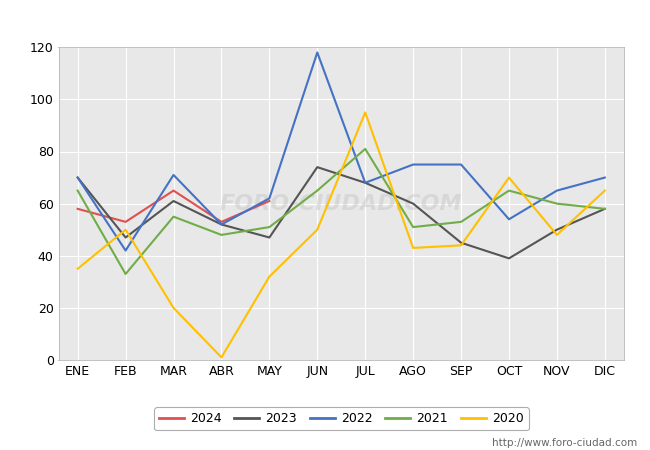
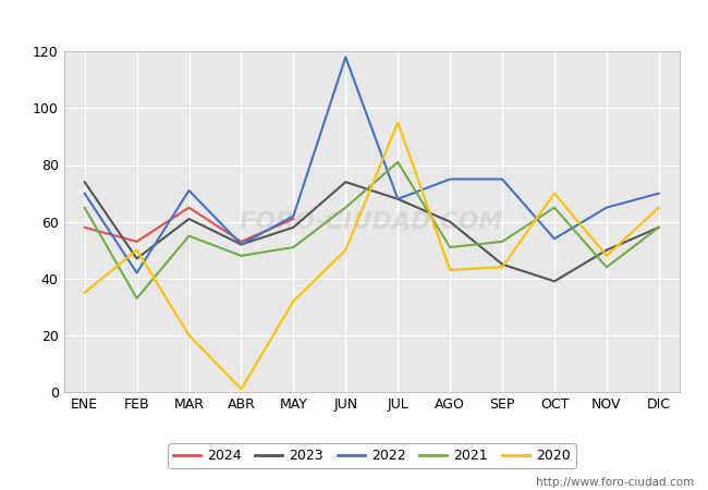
2023/ENE: 70 -> 74
2023/MAY: 47 -> 58
2021/NOV: 60 -> 44
